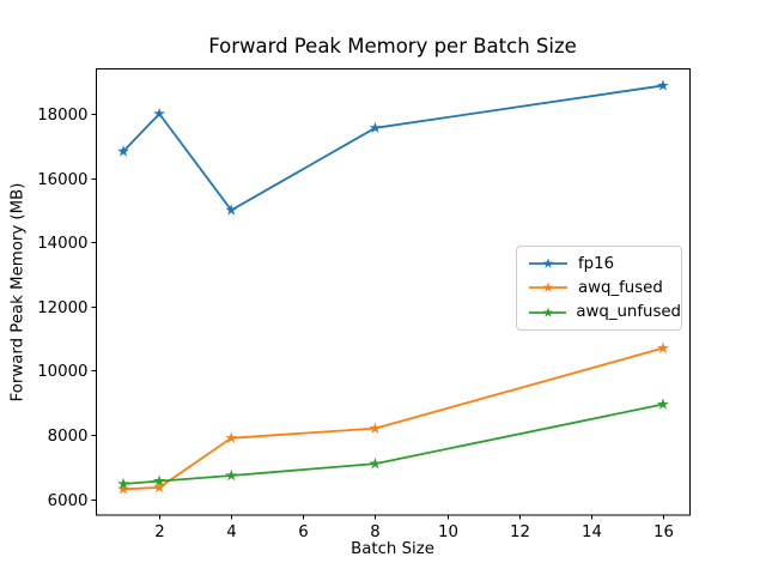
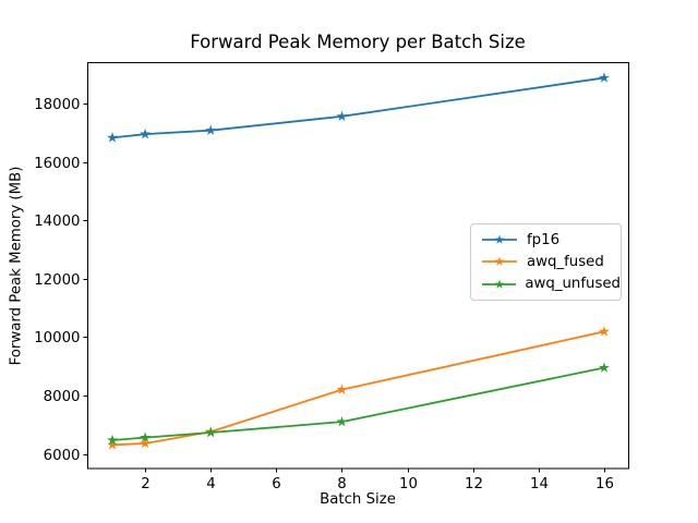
fp16/2: 18000 -> 17000
fp16/4: 15000 -> 17100
awq_fused/4: 7900 -> 6800
awq_fused/16: 10700 -> 10200
